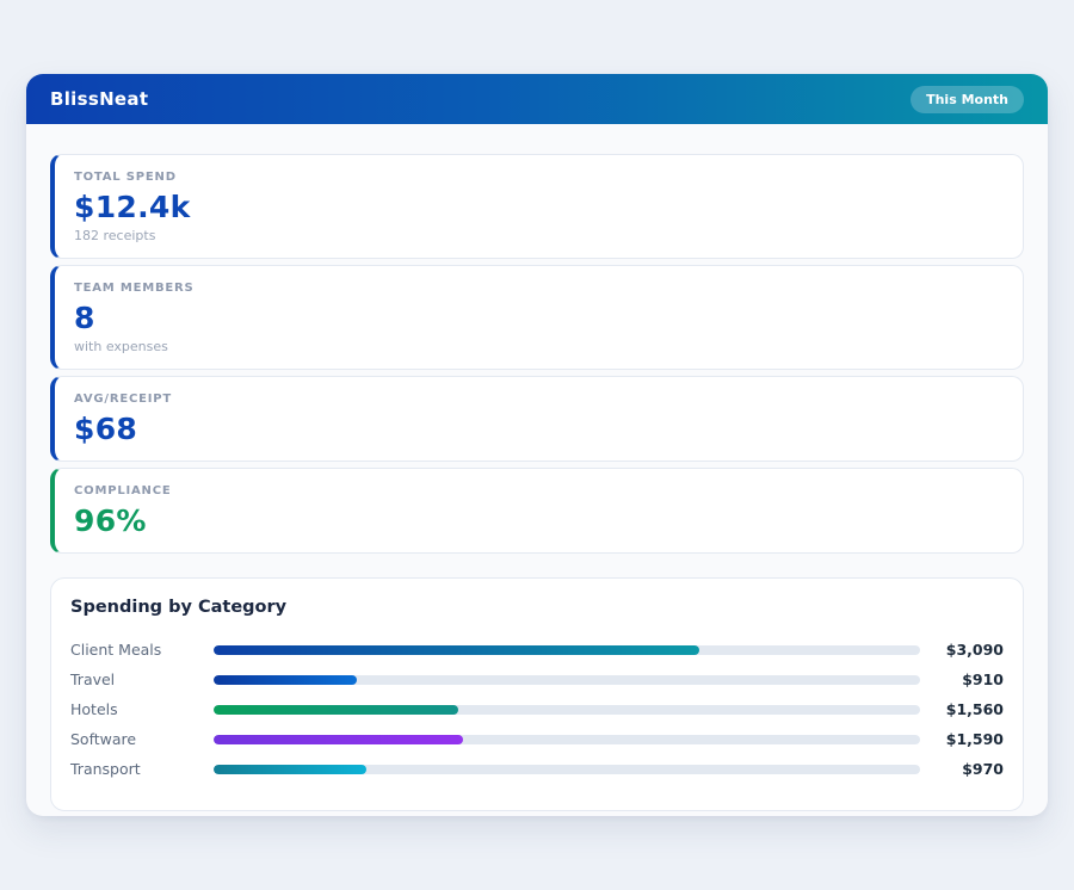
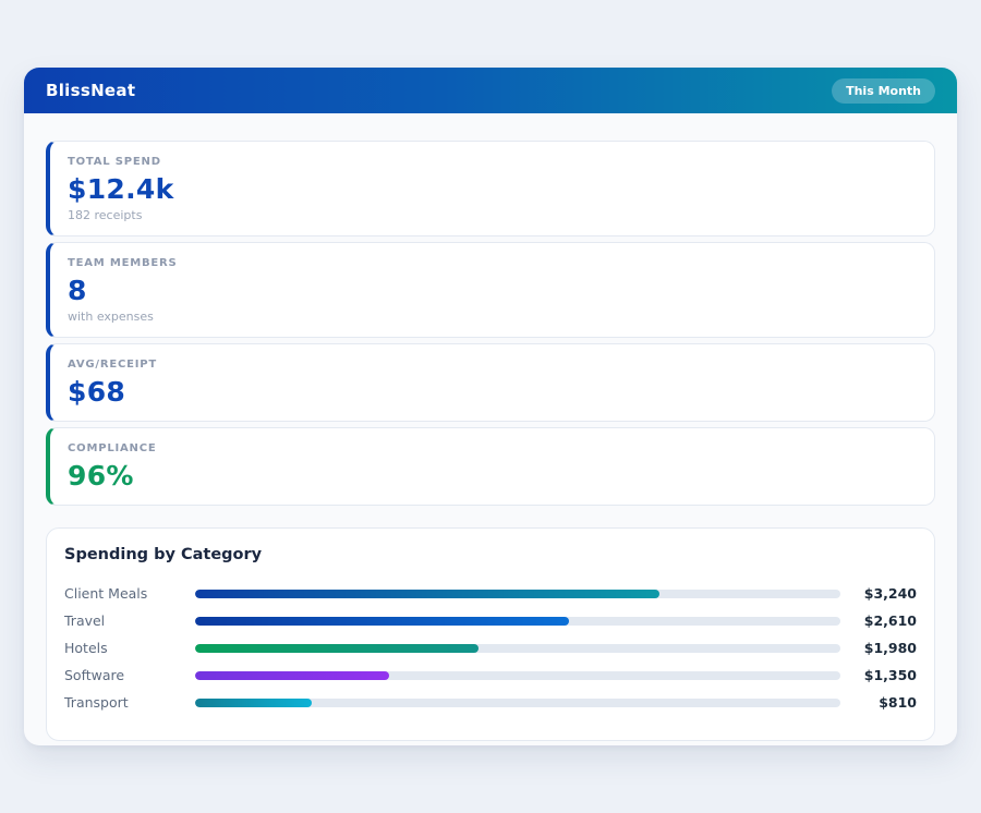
Client Meals: $3,090 -> $3,240
Travel: $910 -> $2,610
Hotels: $1,560 -> $1,980
Software: $1,590 -> $1,350
Transport: $970 -> $810
